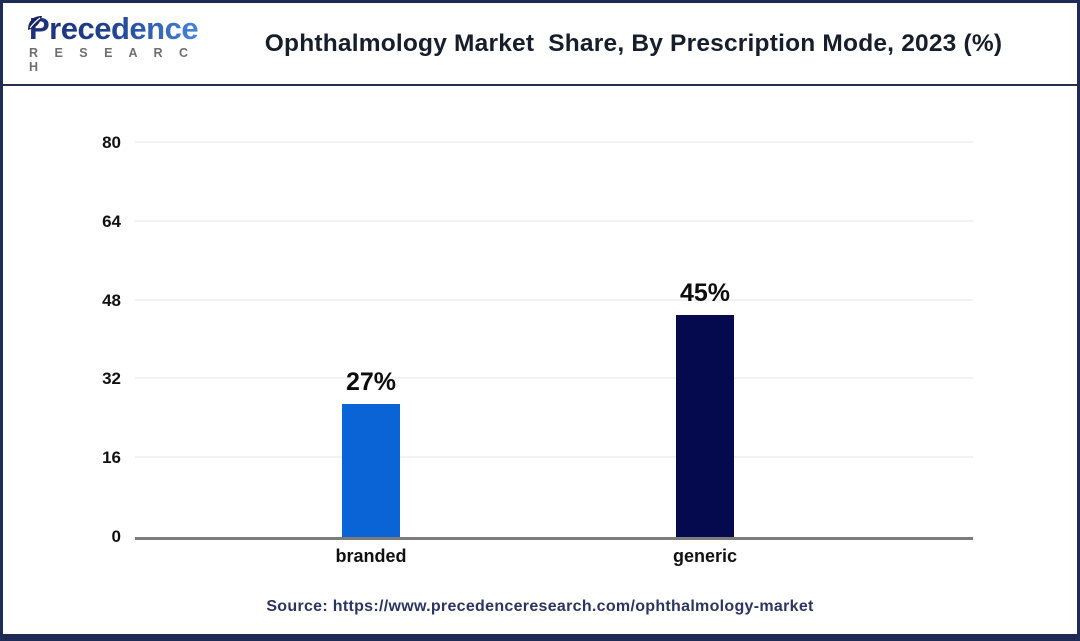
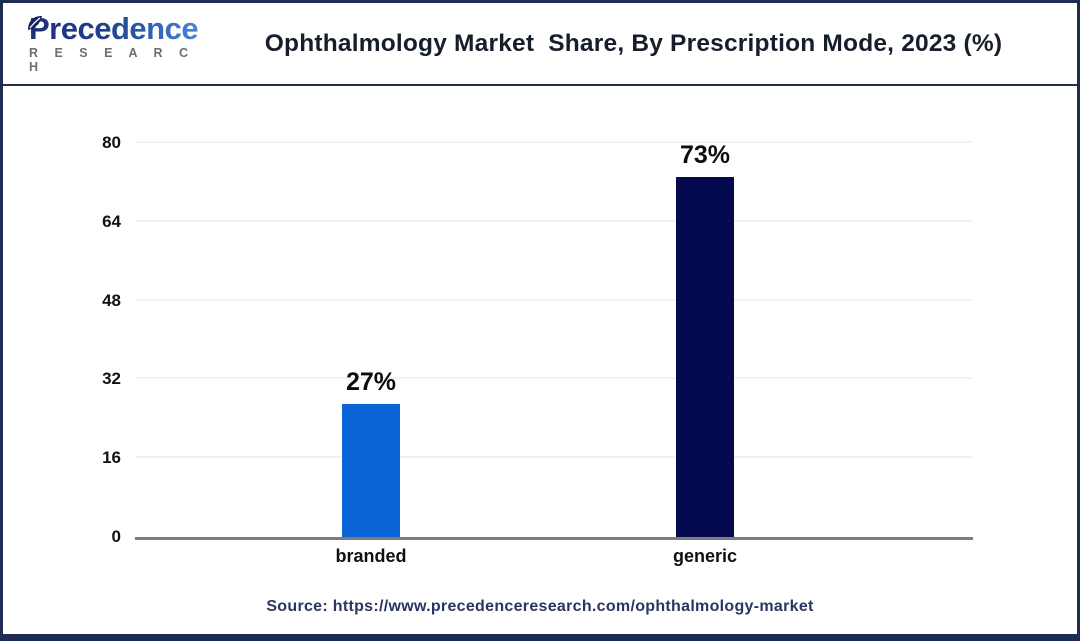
generic: 45% -> 73%
